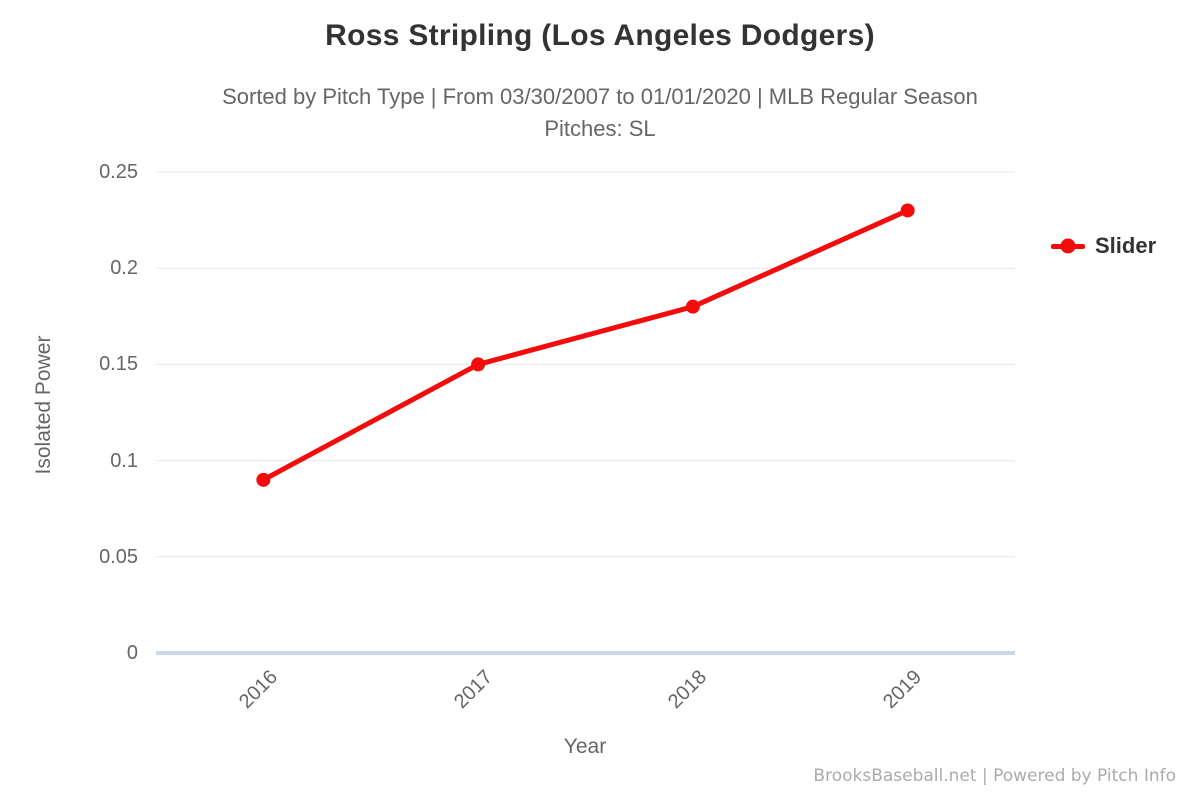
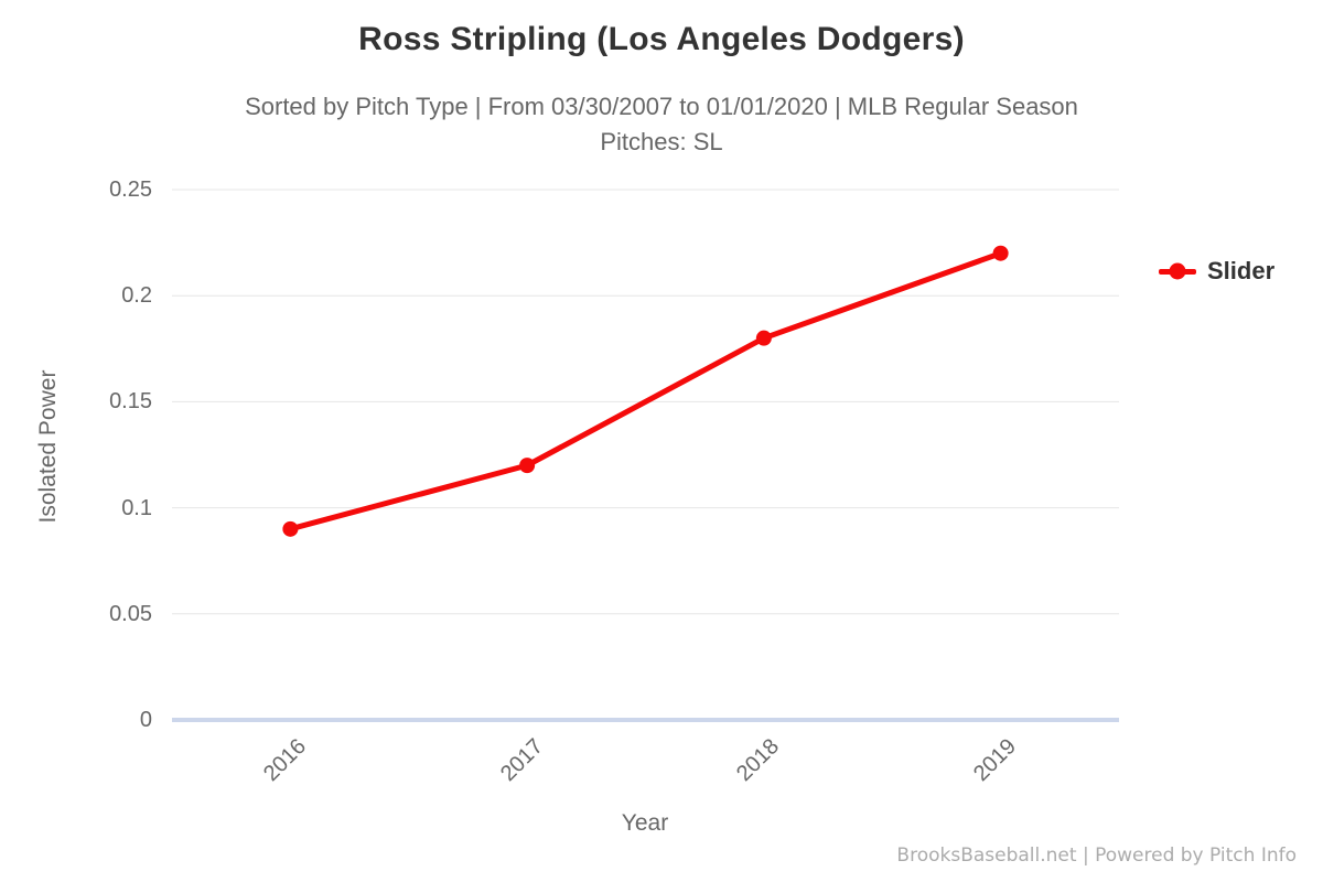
2017: 0.15 -> 0.12
2019: 0.23 -> 0.22
